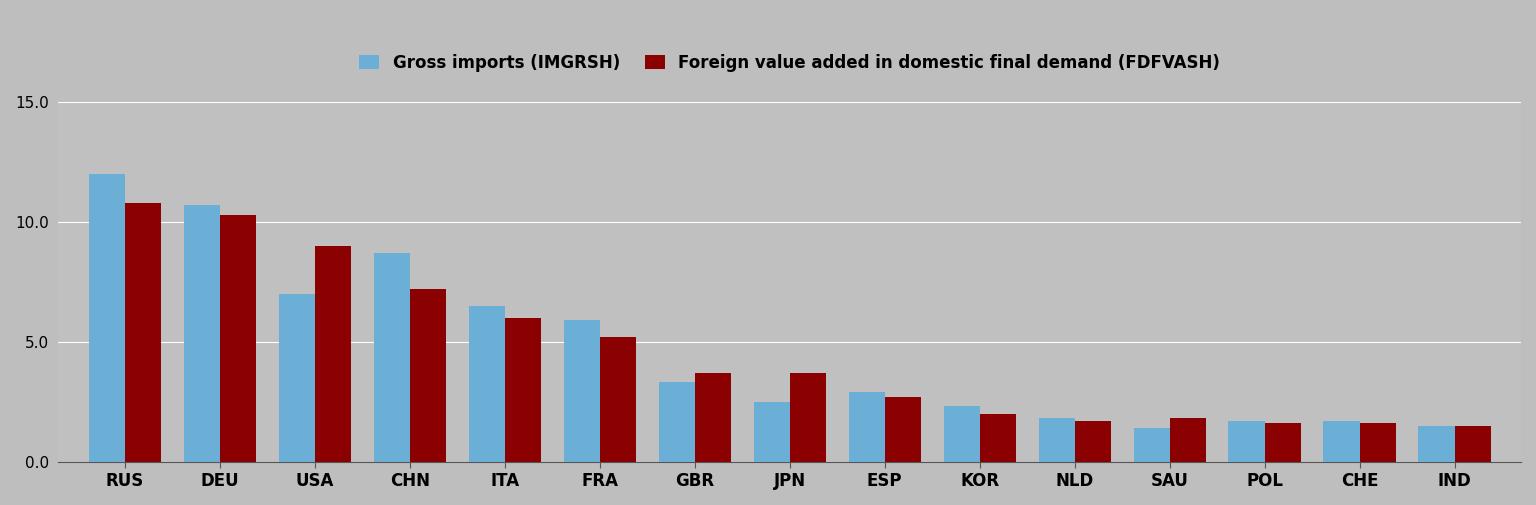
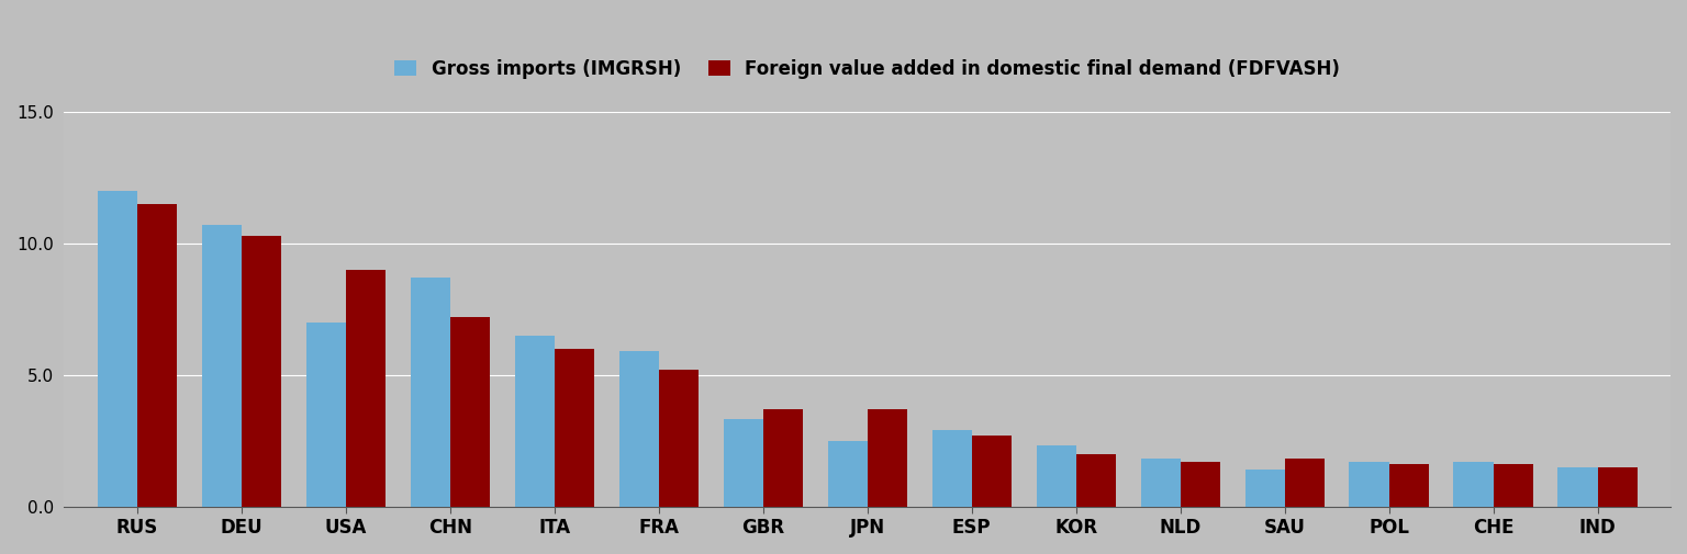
Foreign value added in domestic final demand (FDFVASH)/RUS: 10.8 -> 11.5
